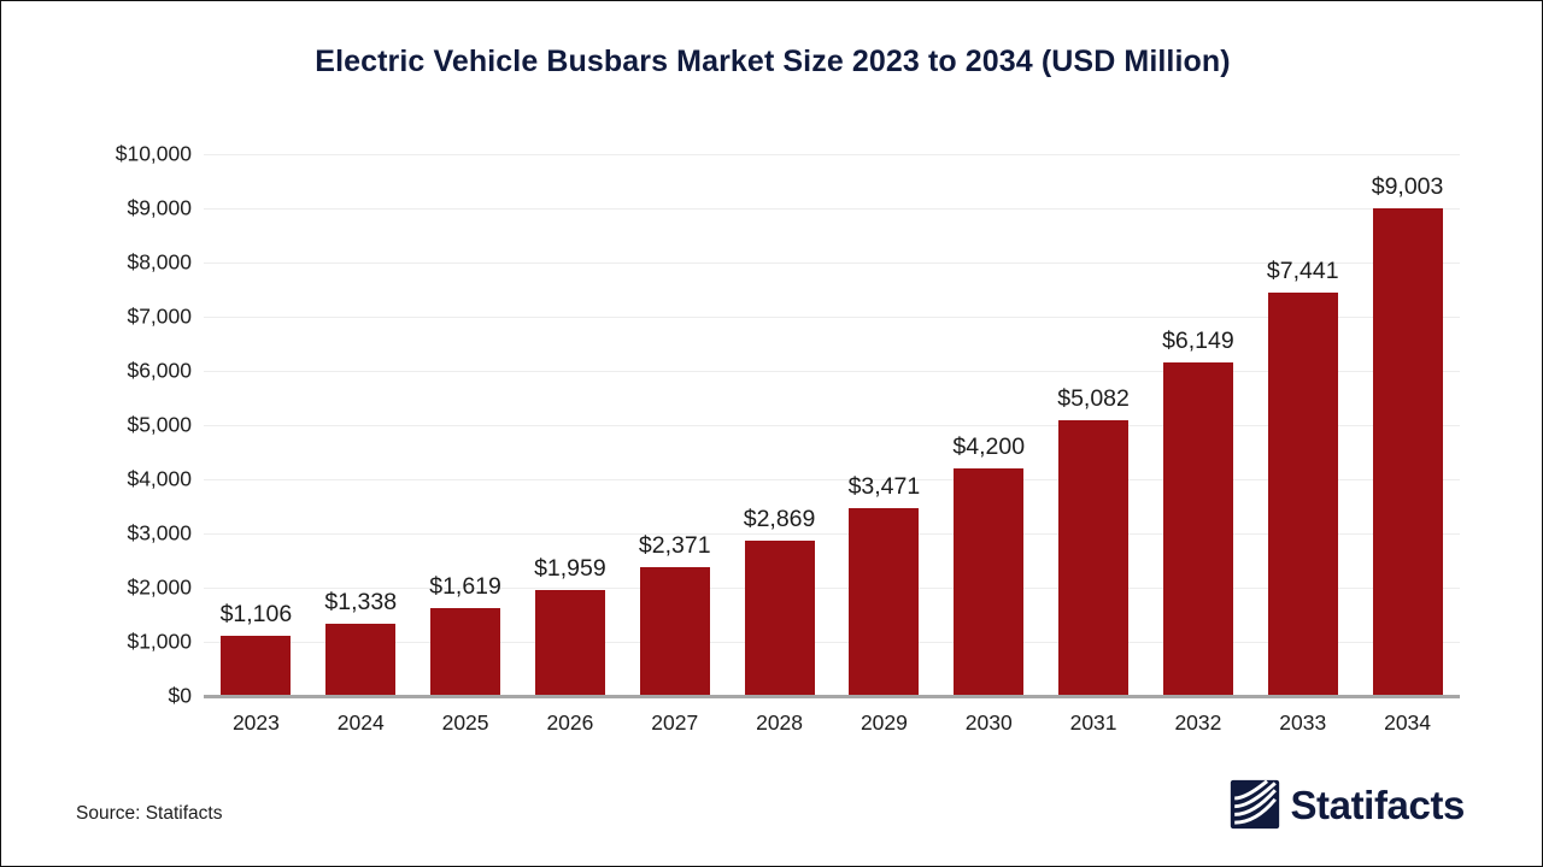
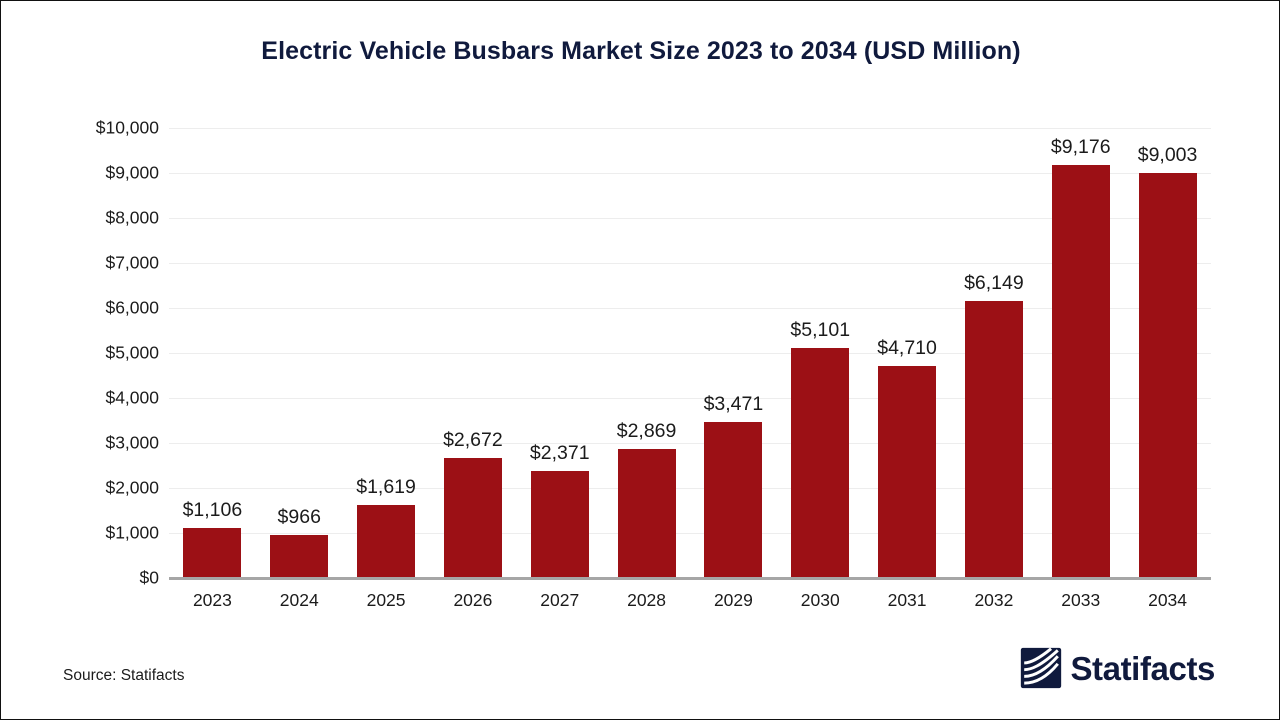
2024: $1,338 -> $966
2026: $1,959 -> $2,672
2030: $4,200 -> $5,101
2031: $5,082 -> $4,710
2033: $7,441 -> $9,176
